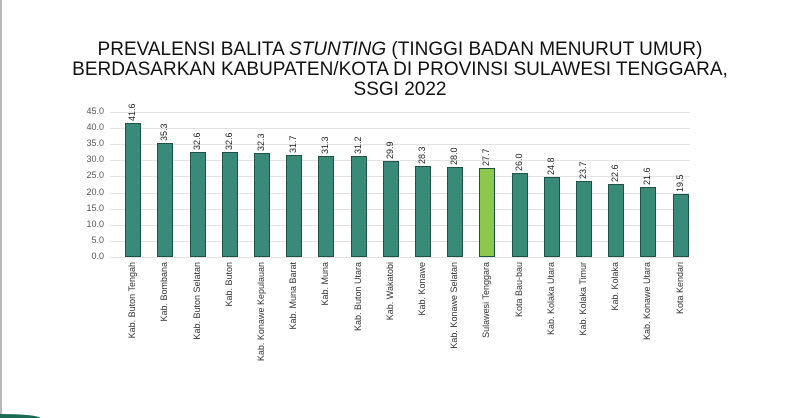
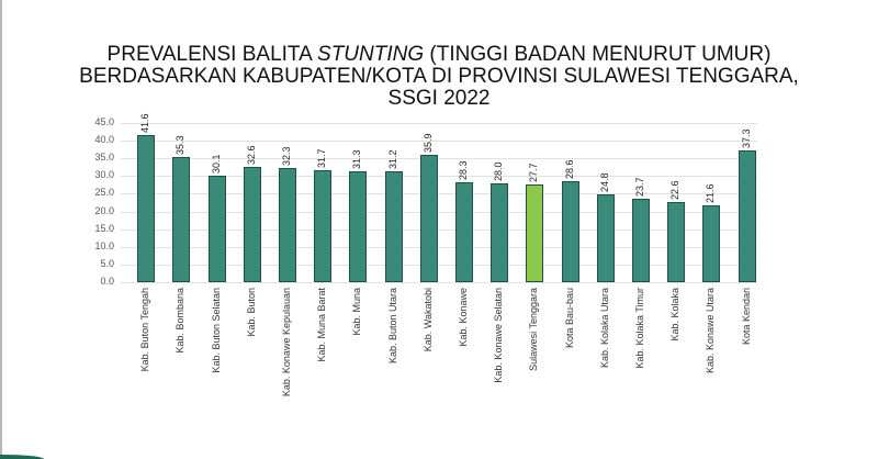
Kab. Buton Selatan: 32.6 -> 30.1
Kab. Wakatobi: 29.9 -> 35.9
Kota Bau-bau: 26.0 -> 28.6
Kota Kendari: 19.5 -> 37.3
